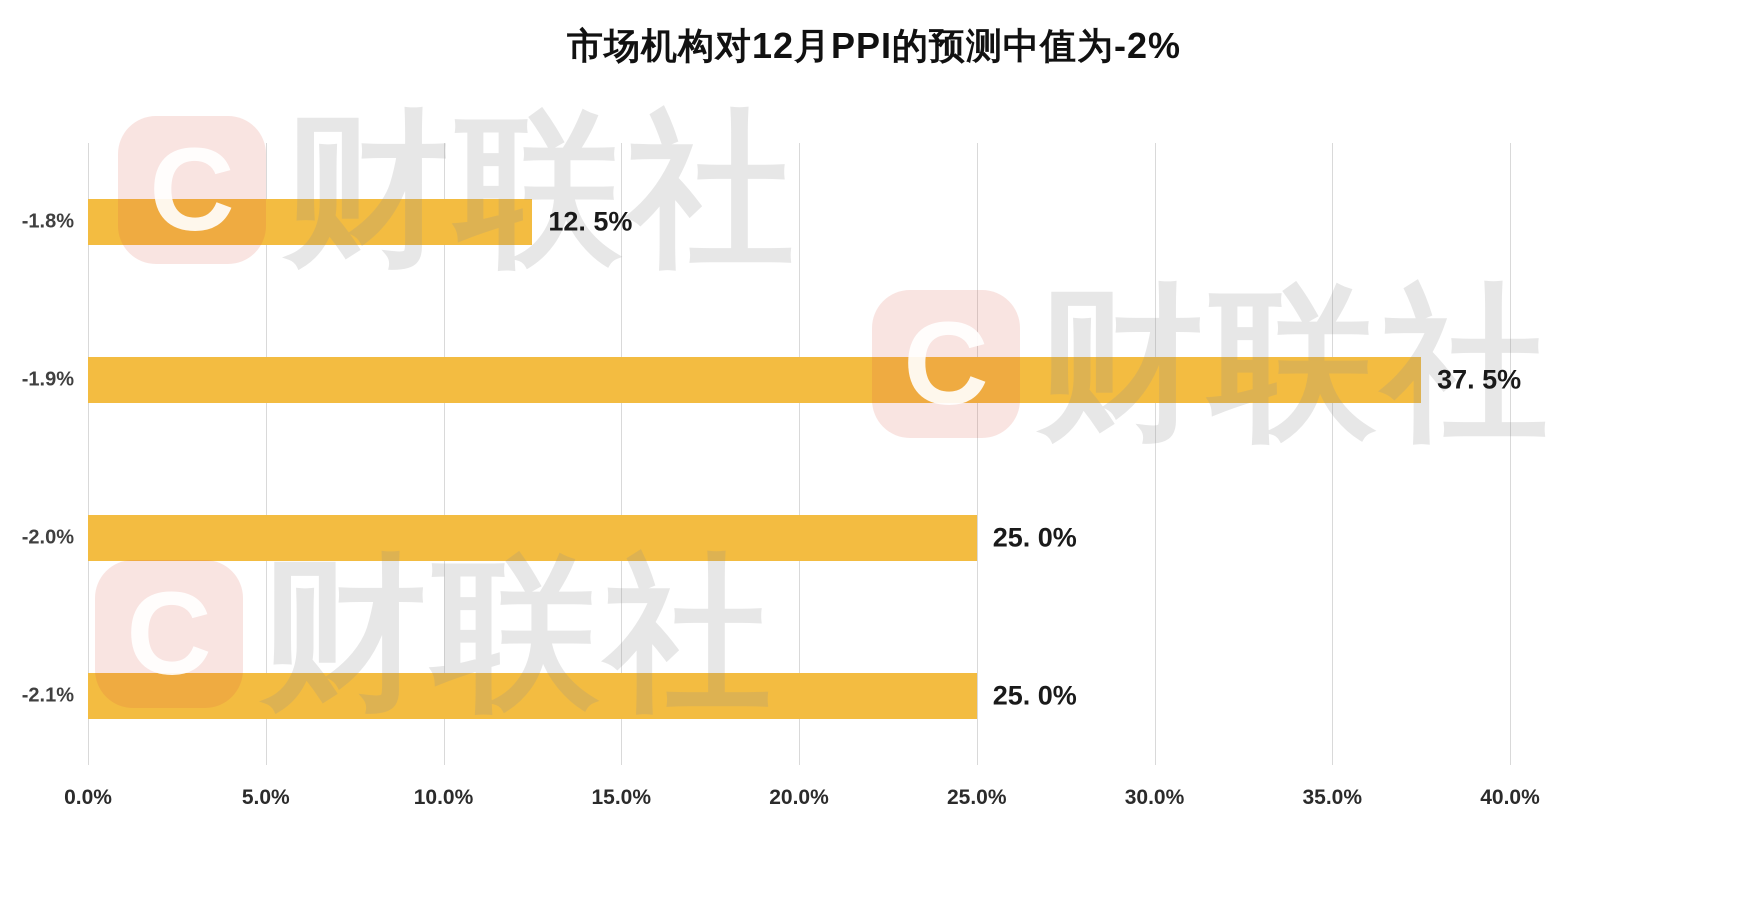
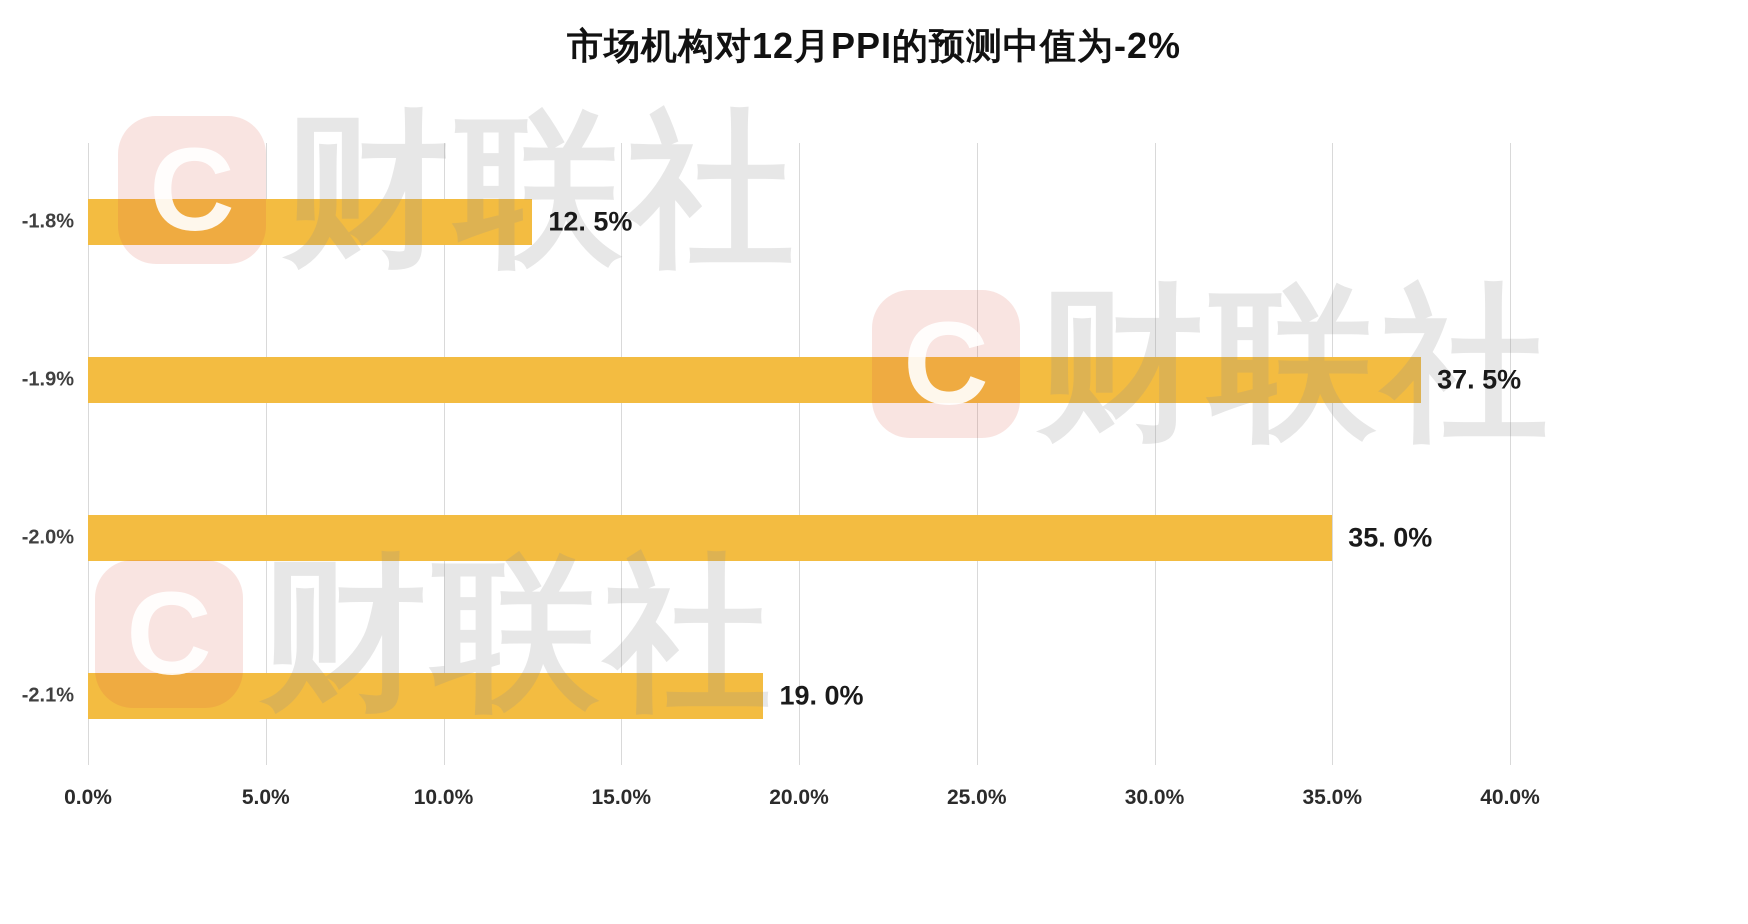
-2.0%: 25 -> 35
-2.1%: 25 -> 19
